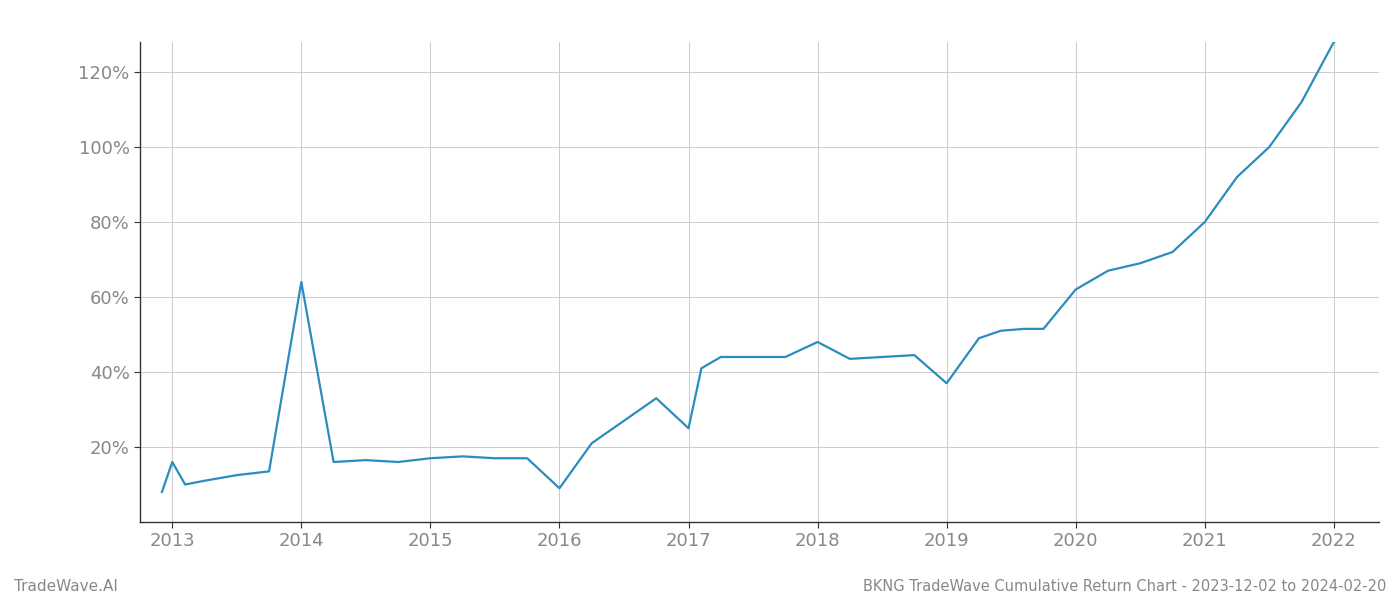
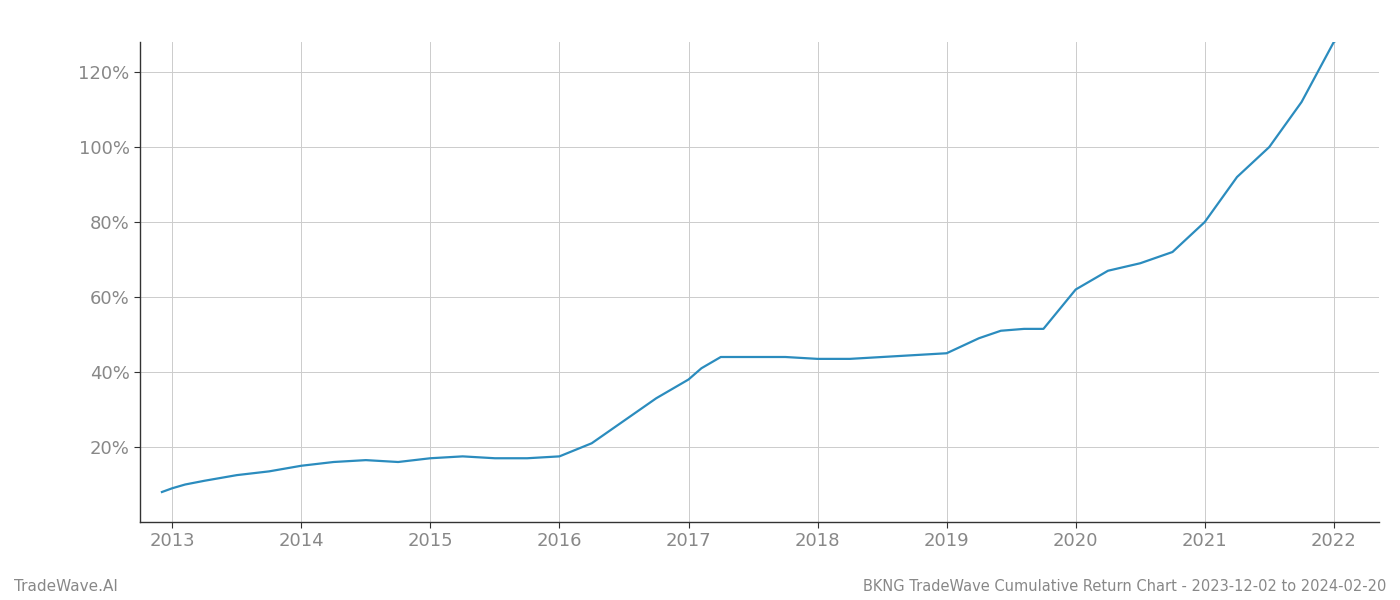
2013: 16.0% -> 9.0%
2014: 64.0% -> 15.0%
2016: 9.0% -> 17.5%
2017: 25.0% -> 38.0%
2018: 48.0% -> 43.5%
2019: 37.0% -> 45.0%
